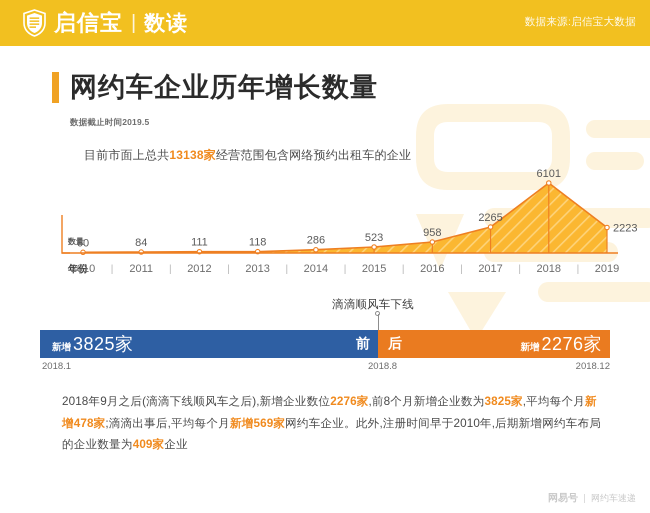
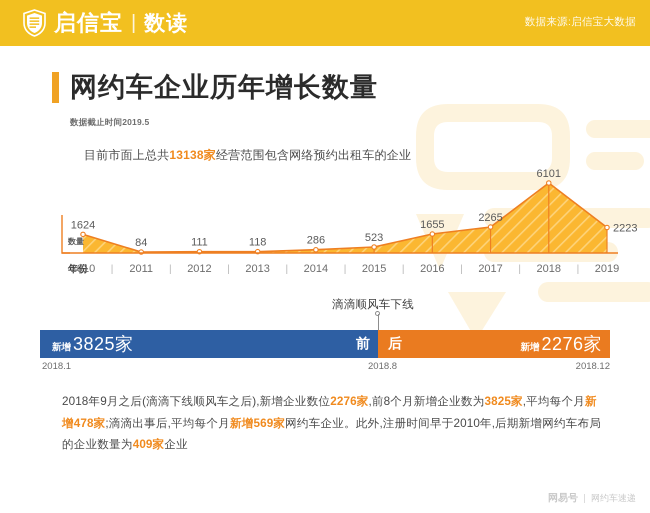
2010: 60 -> 1624
2016: 958 -> 1655
